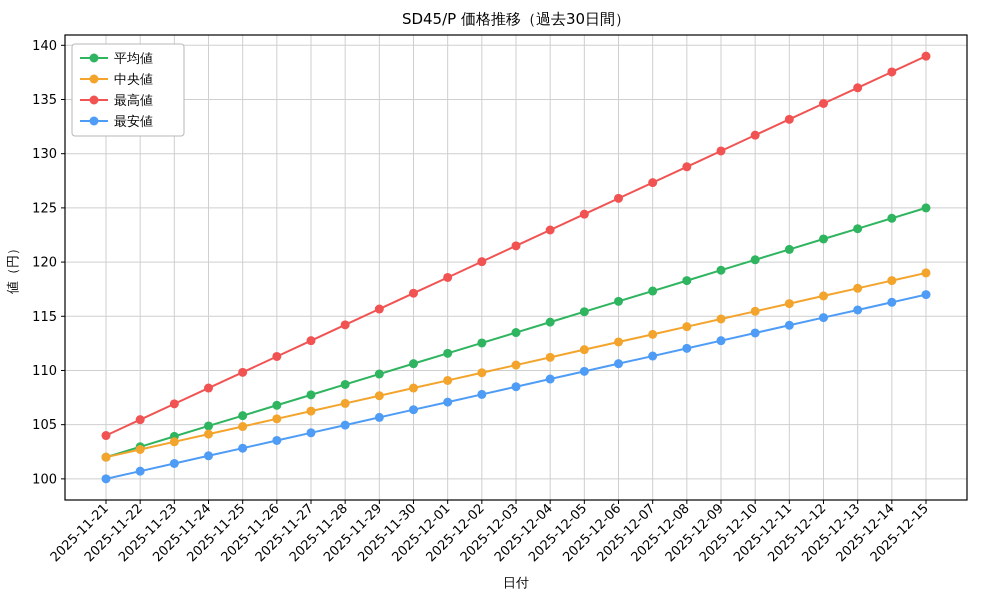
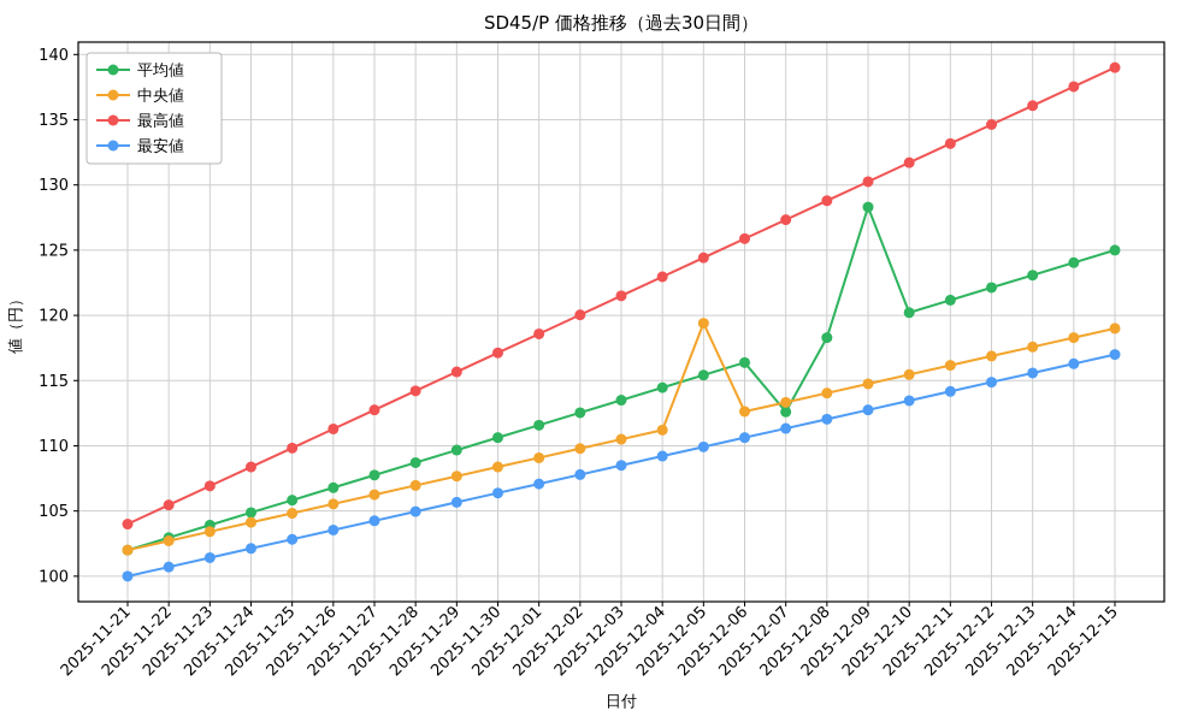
中央値/2025-12-05: 111.9 -> 119.4
平均値/2025-12-07: 117.3 -> 112.6
平均値/2025-12-09: 119.2 -> 128.3
